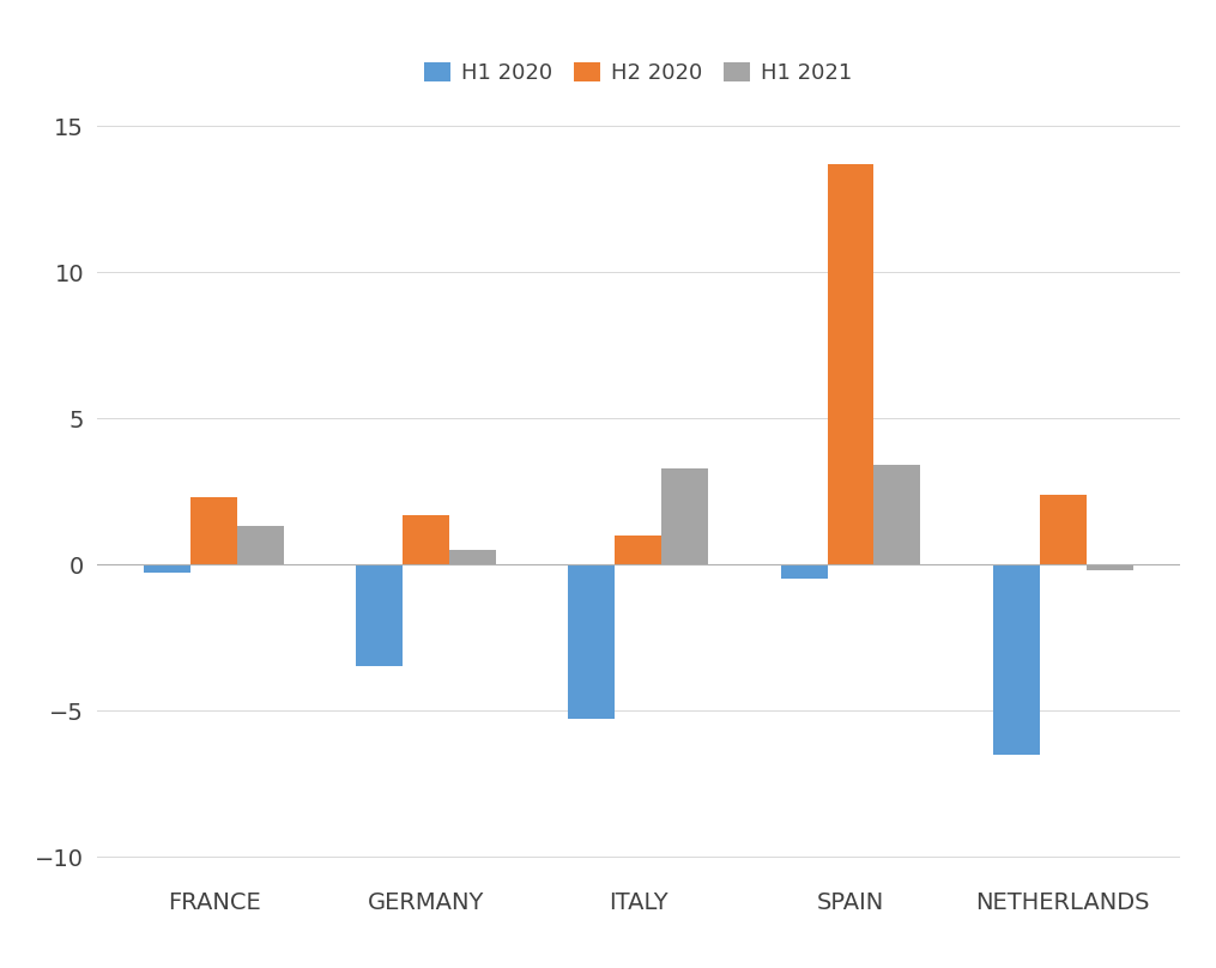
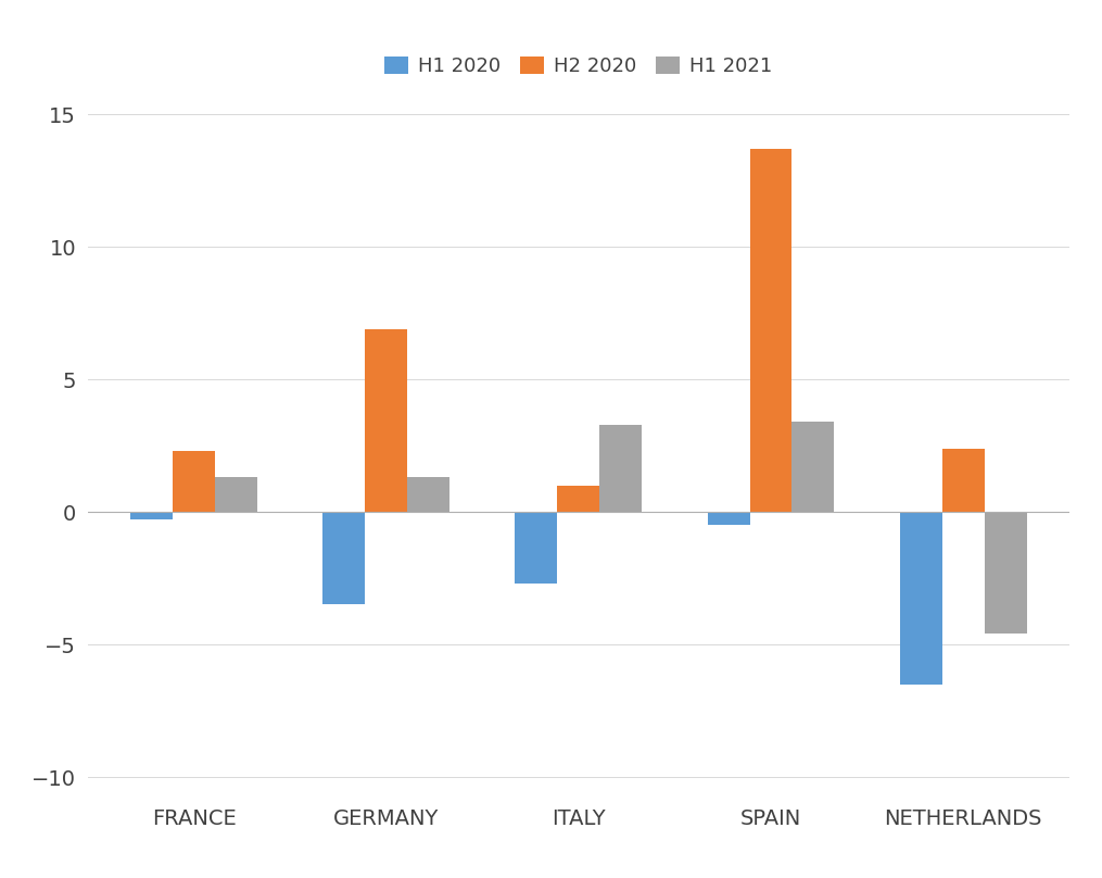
H2 2020/GERMANY: 1.7 -> 6.9
H1 2021/GERMANY: 0.5 -> 1.3
H1 2020/ITALY: -5.3 -> -2.7
H1 2021/NETHERLANDS: -0.2 -> -4.6
